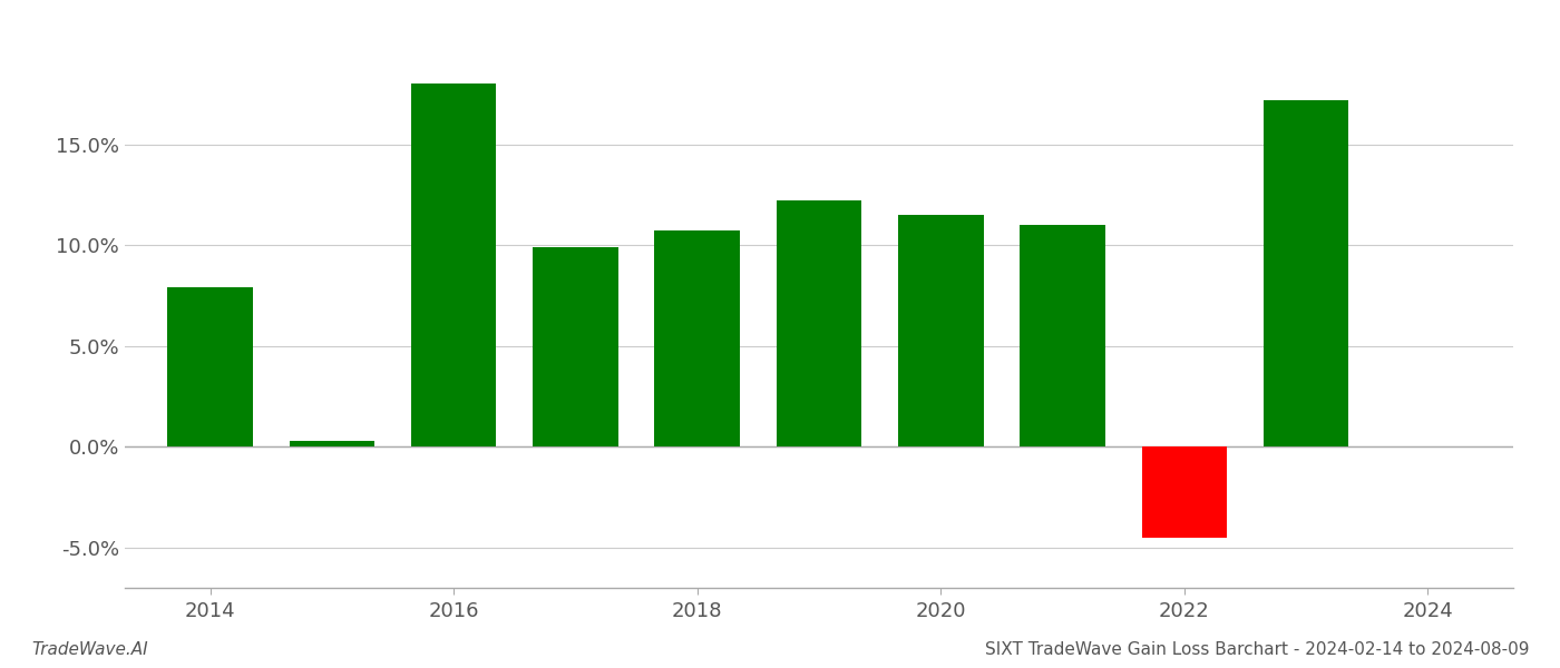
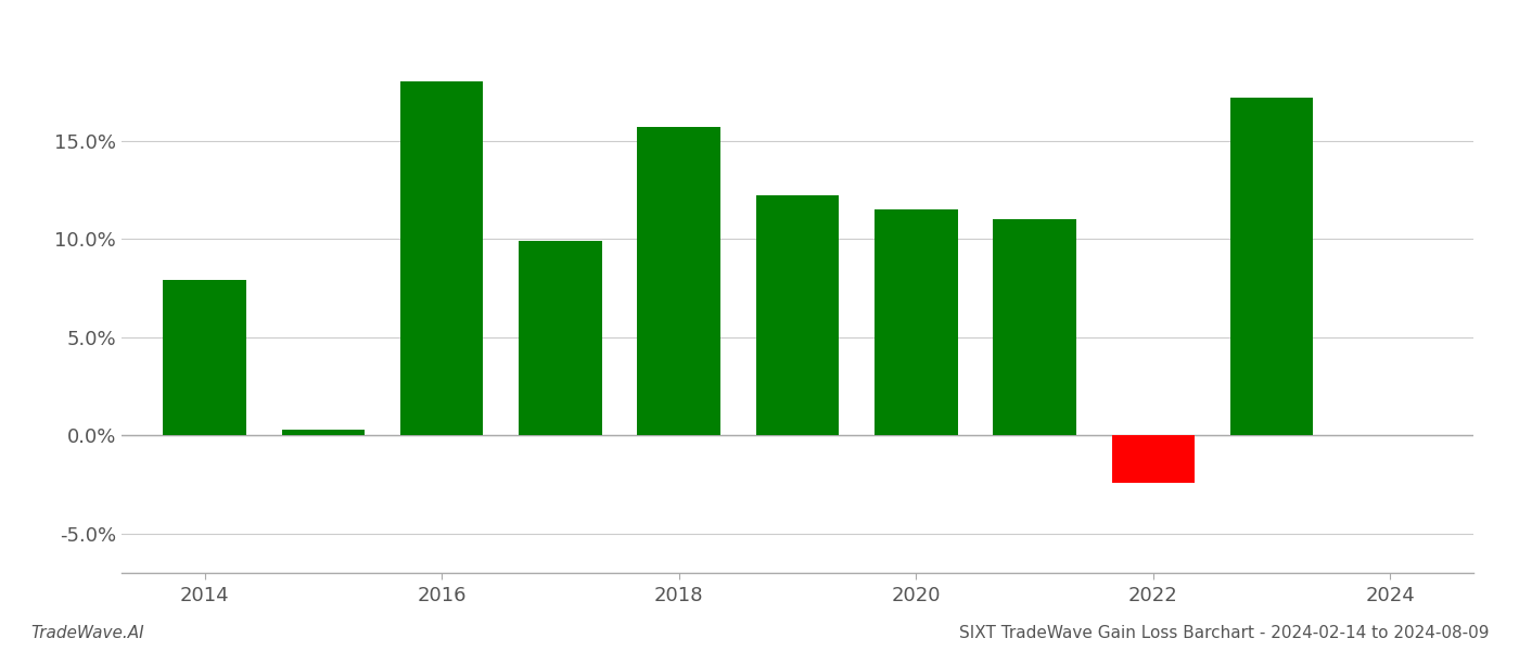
2018: 10.7% -> 15.7%
2022: -4.5% -> -2.4%
